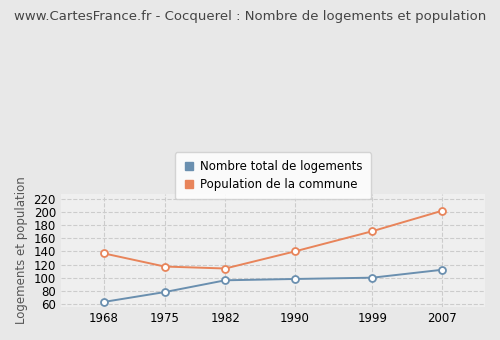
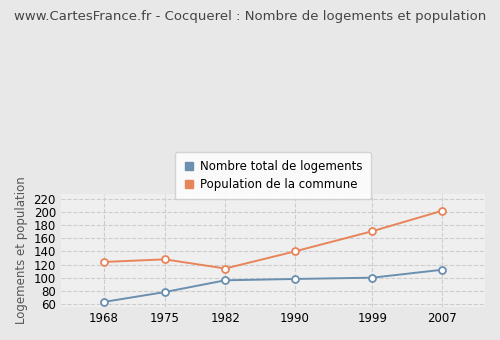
Population de la commune/1968: 137 -> 124
Population de la commune/1975: 117 -> 128
